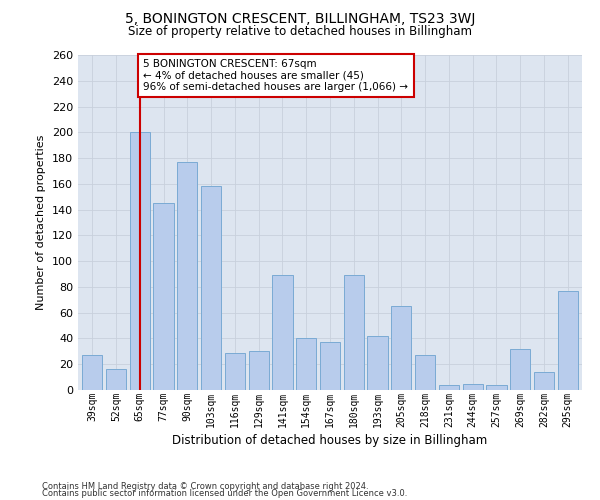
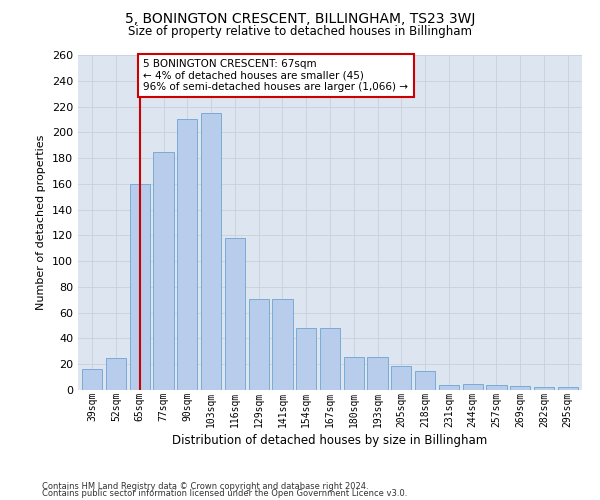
39sqm: 27 -> 16
52sqm: 16 -> 25
65sqm: 200 -> 160
77sqm: 145 -> 185
90sqm: 177 -> 210
103sqm: 158 -> 215
116sqm: 29 -> 118
129sqm: 30 -> 71
141sqm: 89 -> 71
154sqm: 40 -> 48
167sqm: 37 -> 48
180sqm: 89 -> 26
193sqm: 42 -> 26
205sqm: 65 -> 19
218sqm: 27 -> 15
269sqm: 32 -> 3
282sqm: 14 -> 2
295sqm: 77 -> 2
